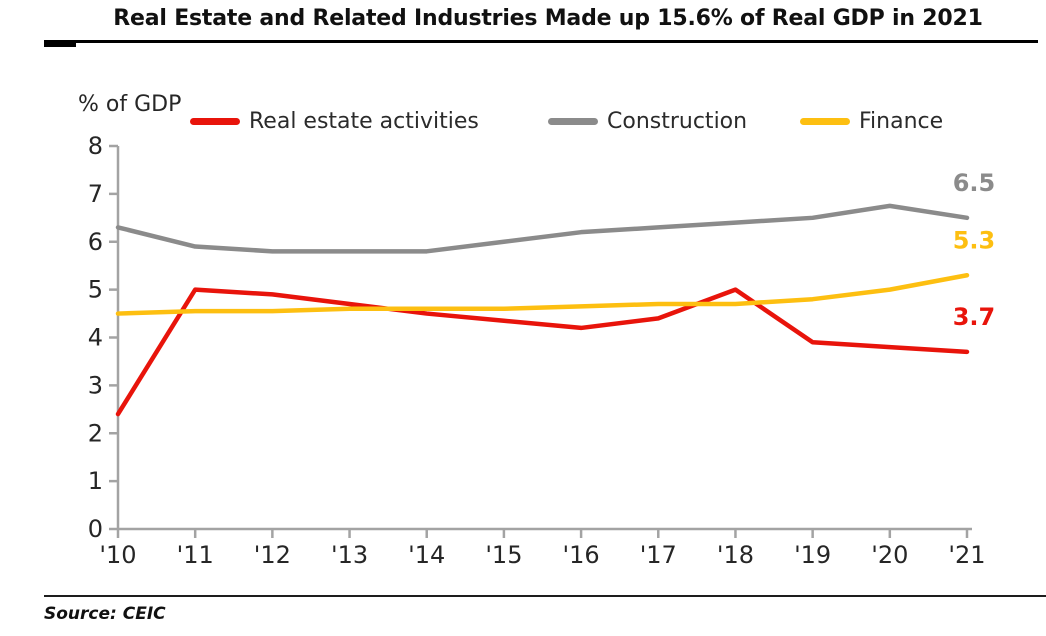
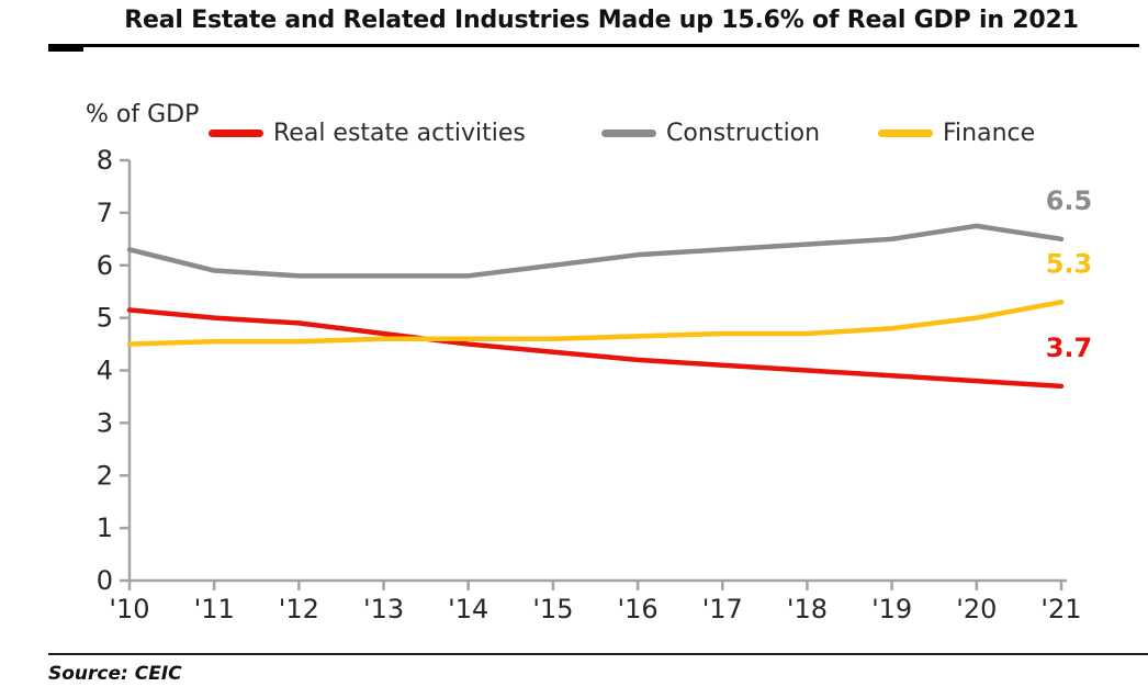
Real estate activities/'10: 2.4 -> 5.2
Real estate activities/'17: 4.4 -> 4.1
Real estate activities/'18: 5.0 -> 4.0
